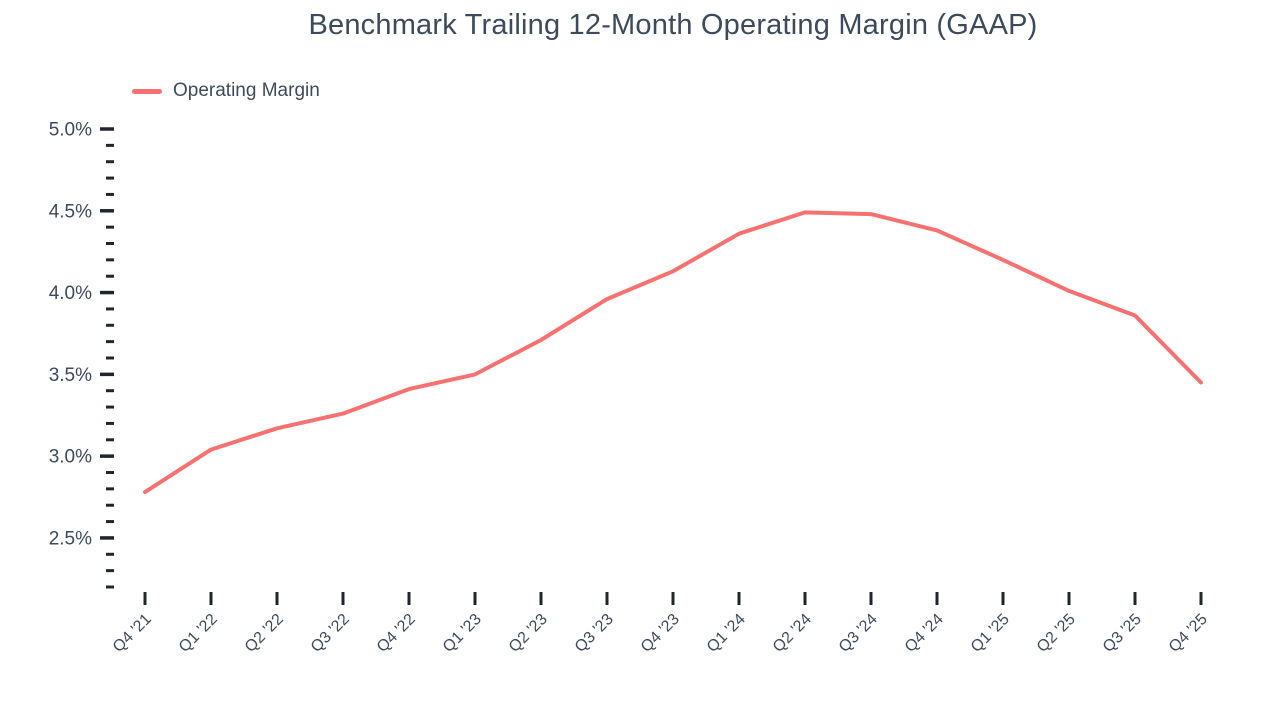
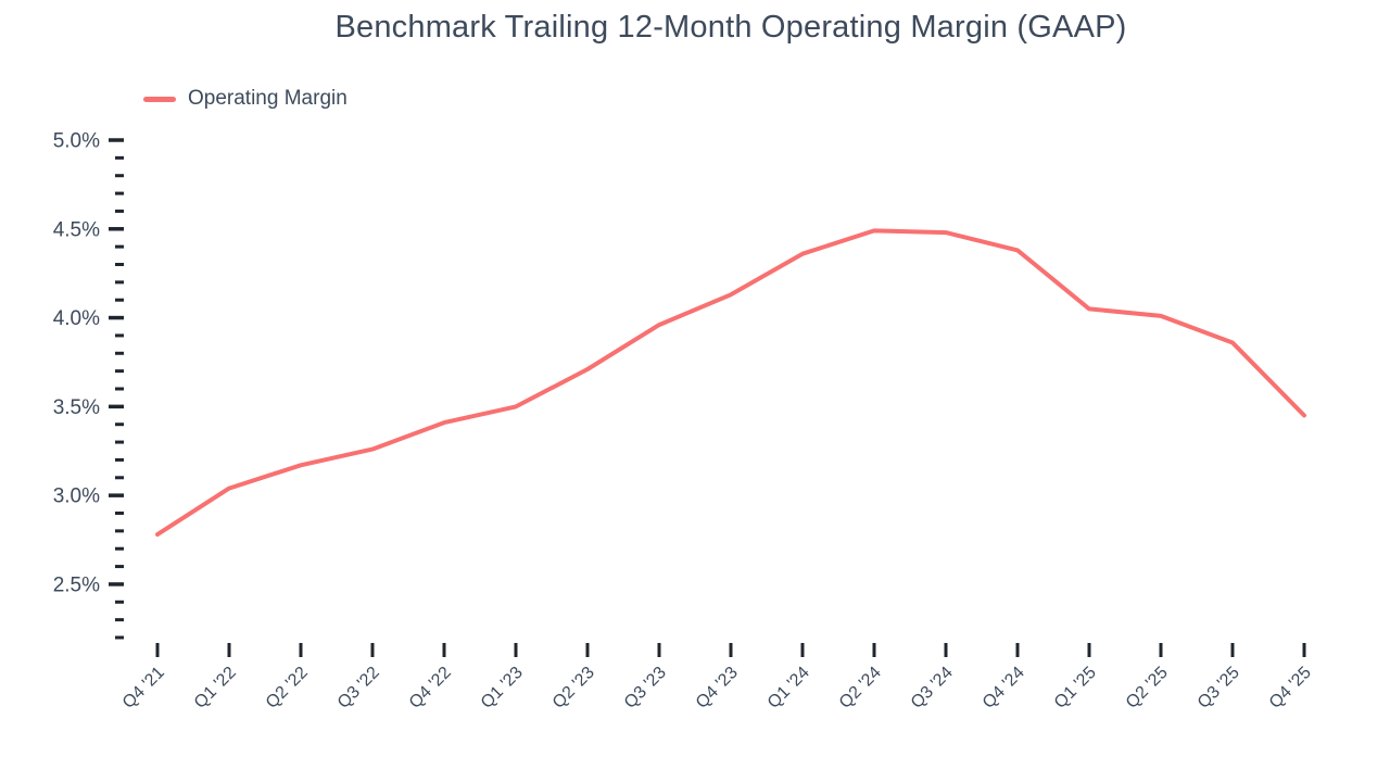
Q1 '25: 4.20% -> 4.05%
